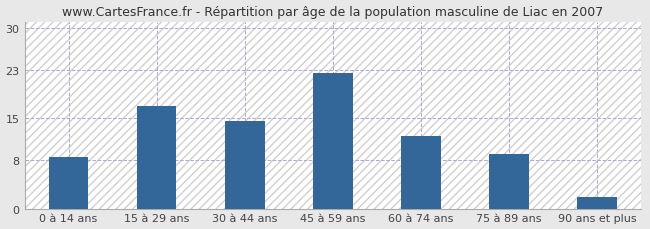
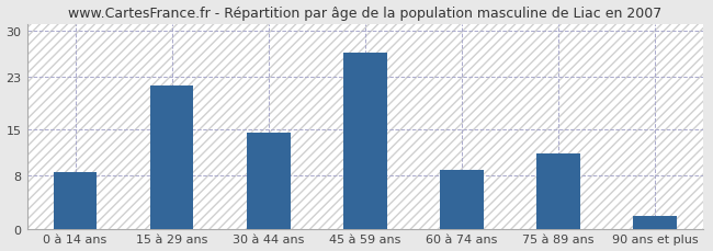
15 à 29 ans: 17.0 -> 21.6
45 à 59 ans: 22.5 -> 26.6
60 à 74 ans: 12.0 -> 8.8
75 à 89 ans: 9.0 -> 11.4
